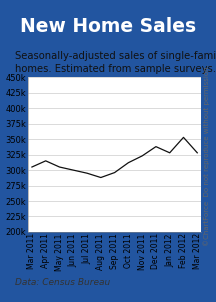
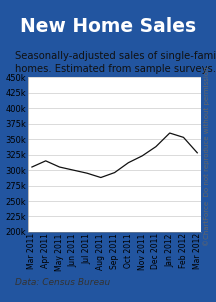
Jan 2012: 328k -> 360k
